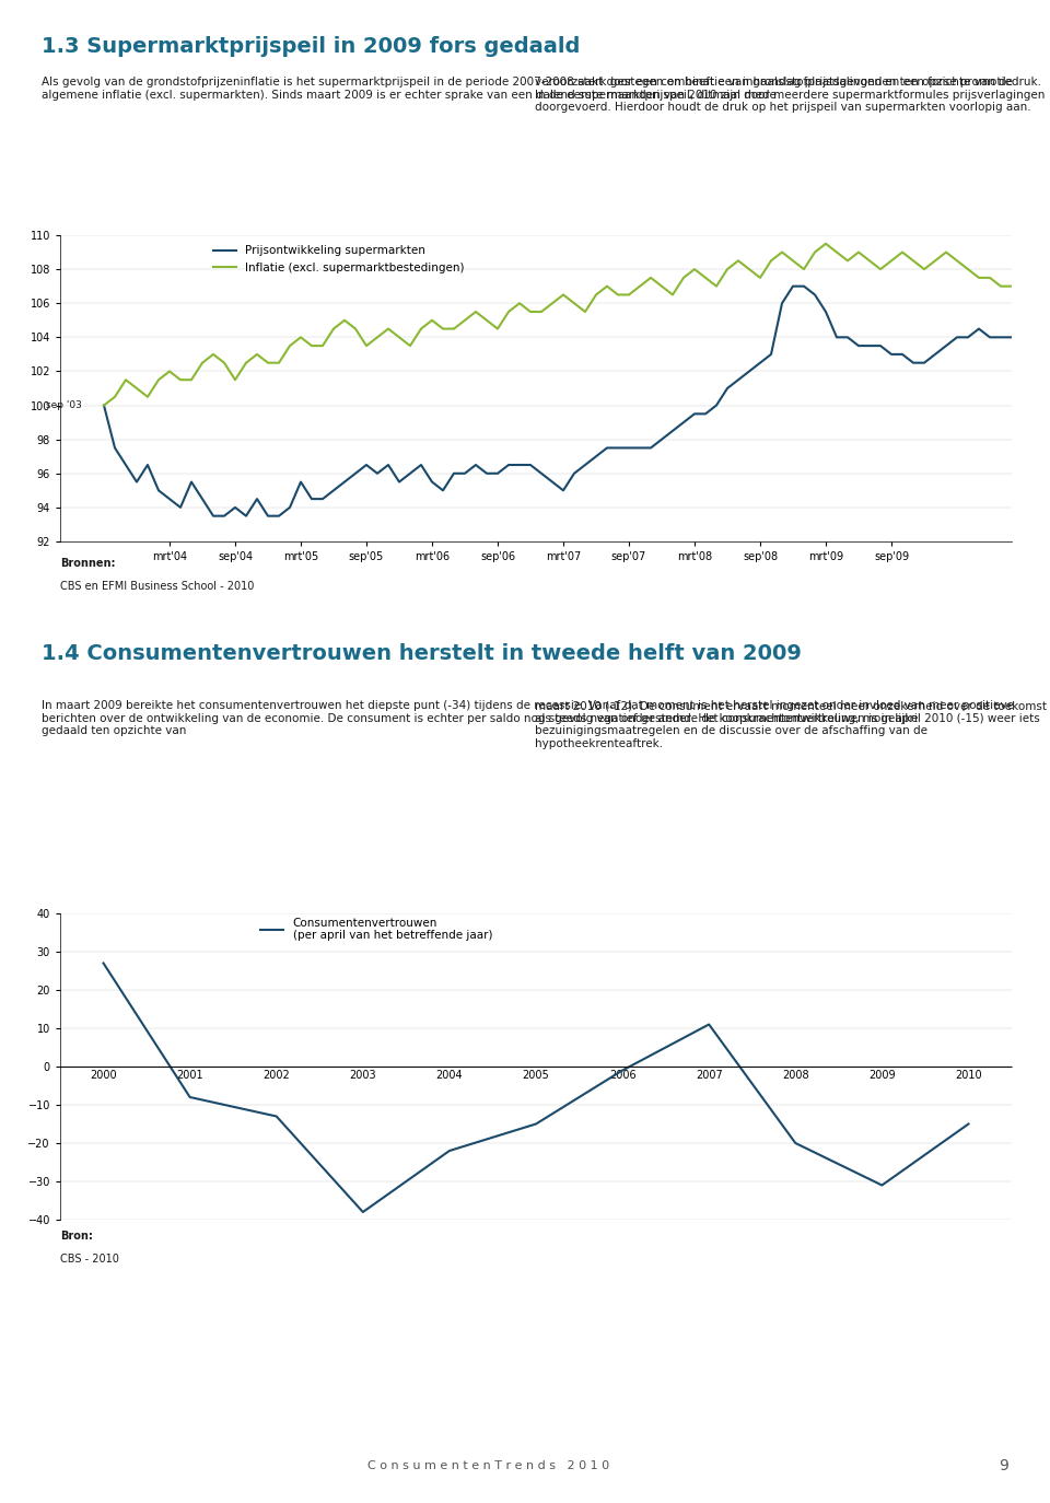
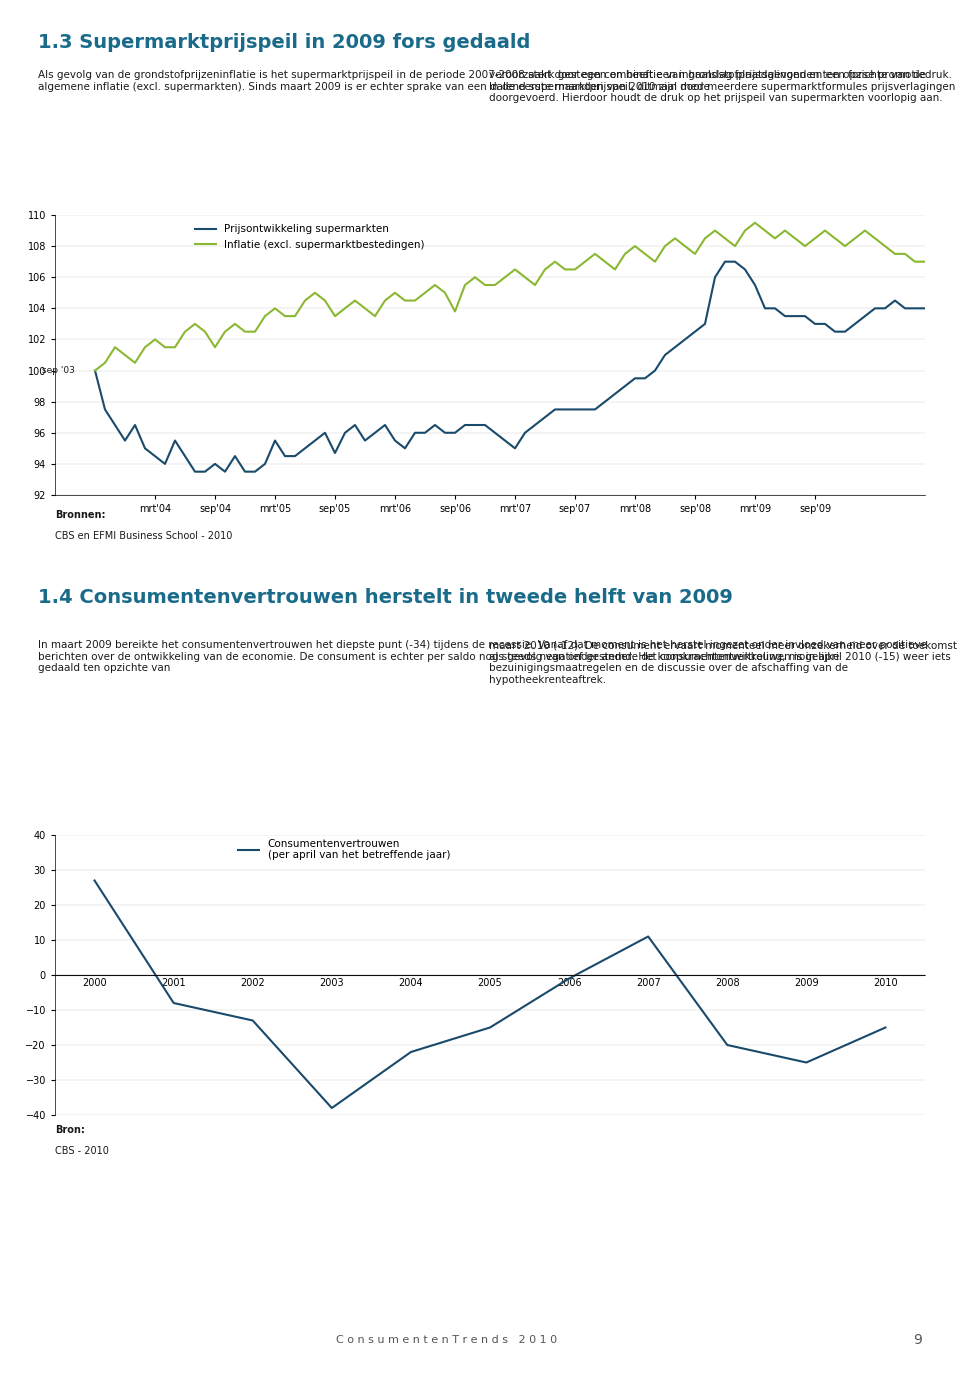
Prijsontwikkeling supermarkten/sep'05: 96.5 -> 94.7
Inflatie (excl. supermarktbestedingen)/sep'06: 104.5 -> 103.8
2009: -31 -> -25
